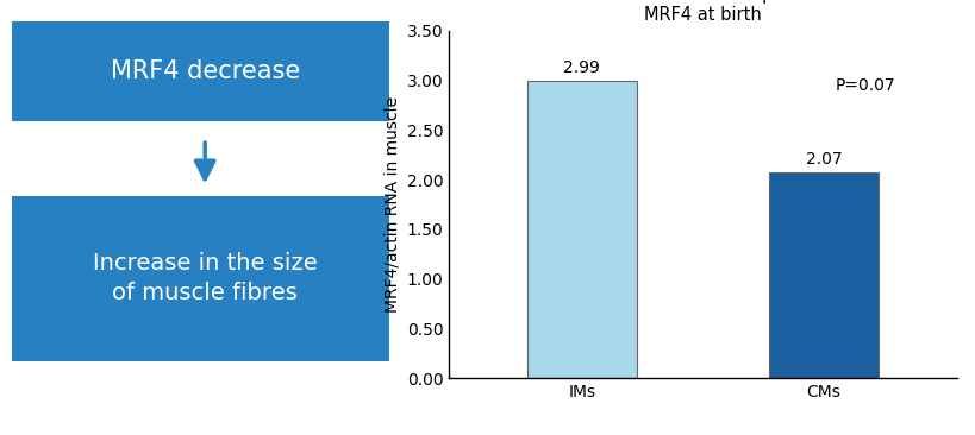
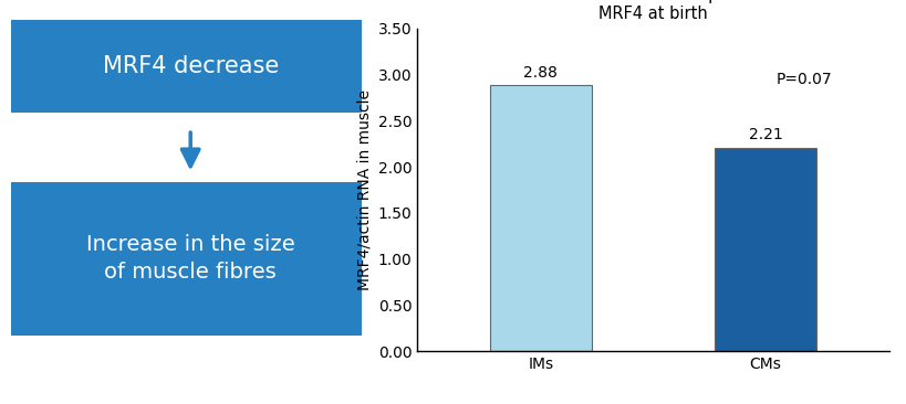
IMs: 2.99 -> 2.88
CMs: 2.07 -> 2.21
